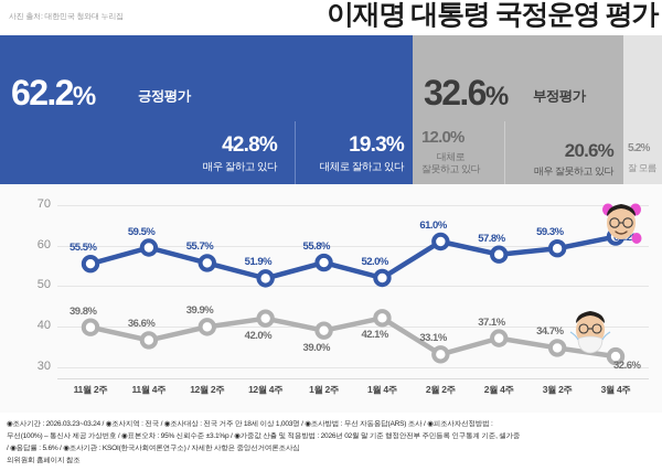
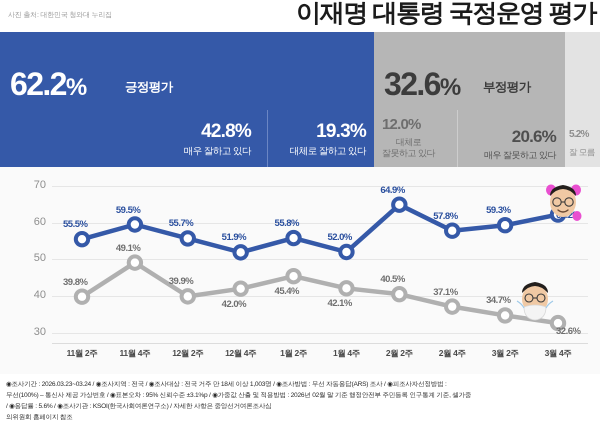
부정평가/11월 4주: 36.6% -> 49.1%
부정평가/1월 2주: 39.0% -> 45.4%
긍정평가/2월 2주: 61.0% -> 64.9%
부정평가/2월 2주: 33.1% -> 40.5%
